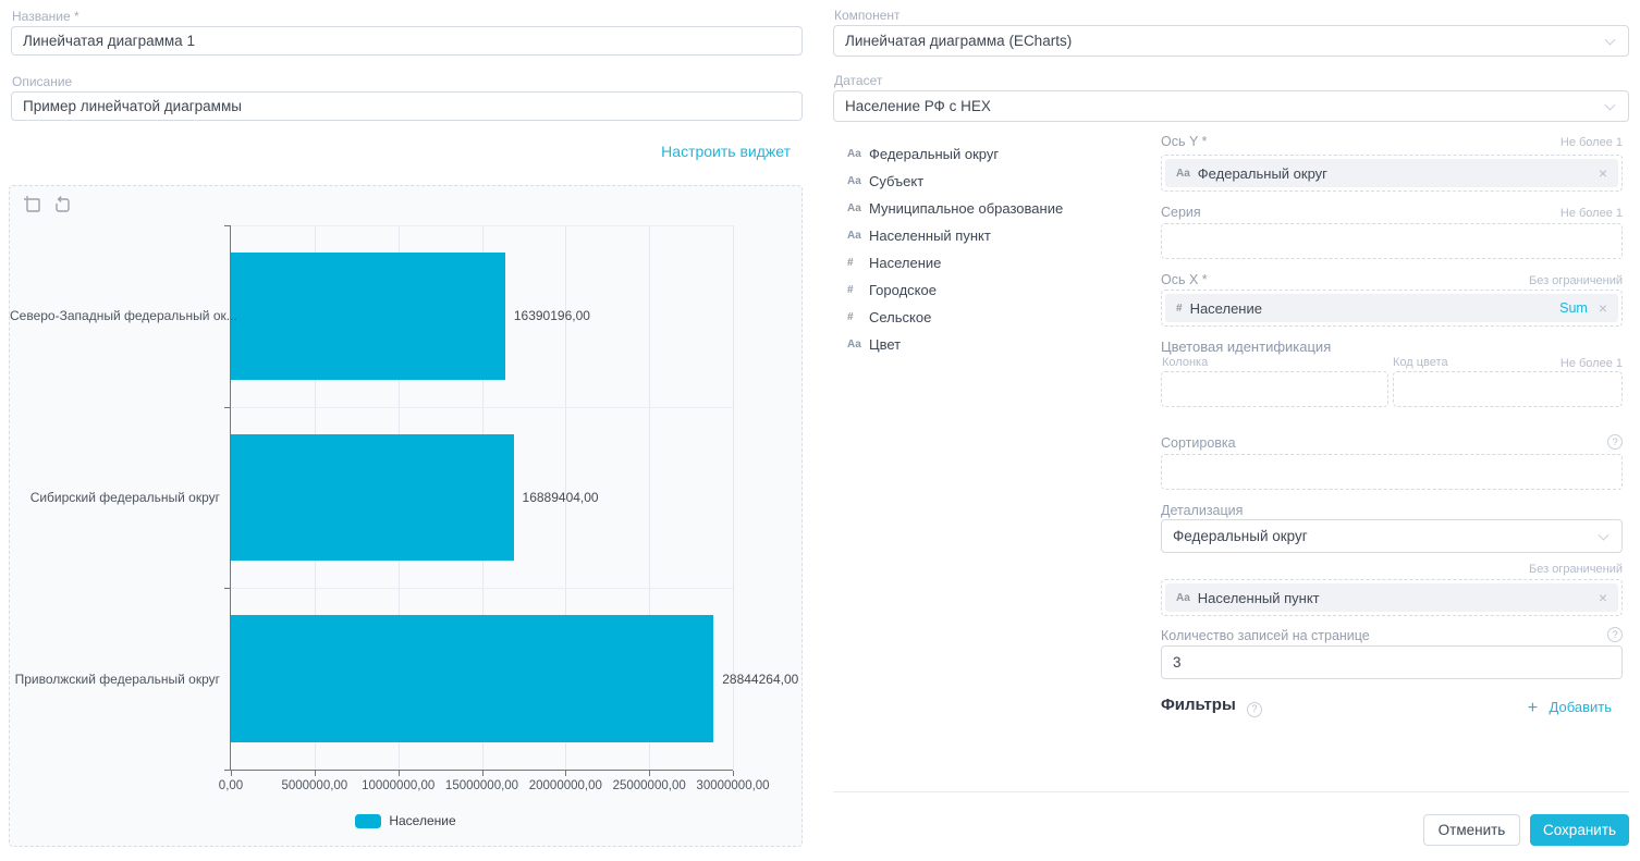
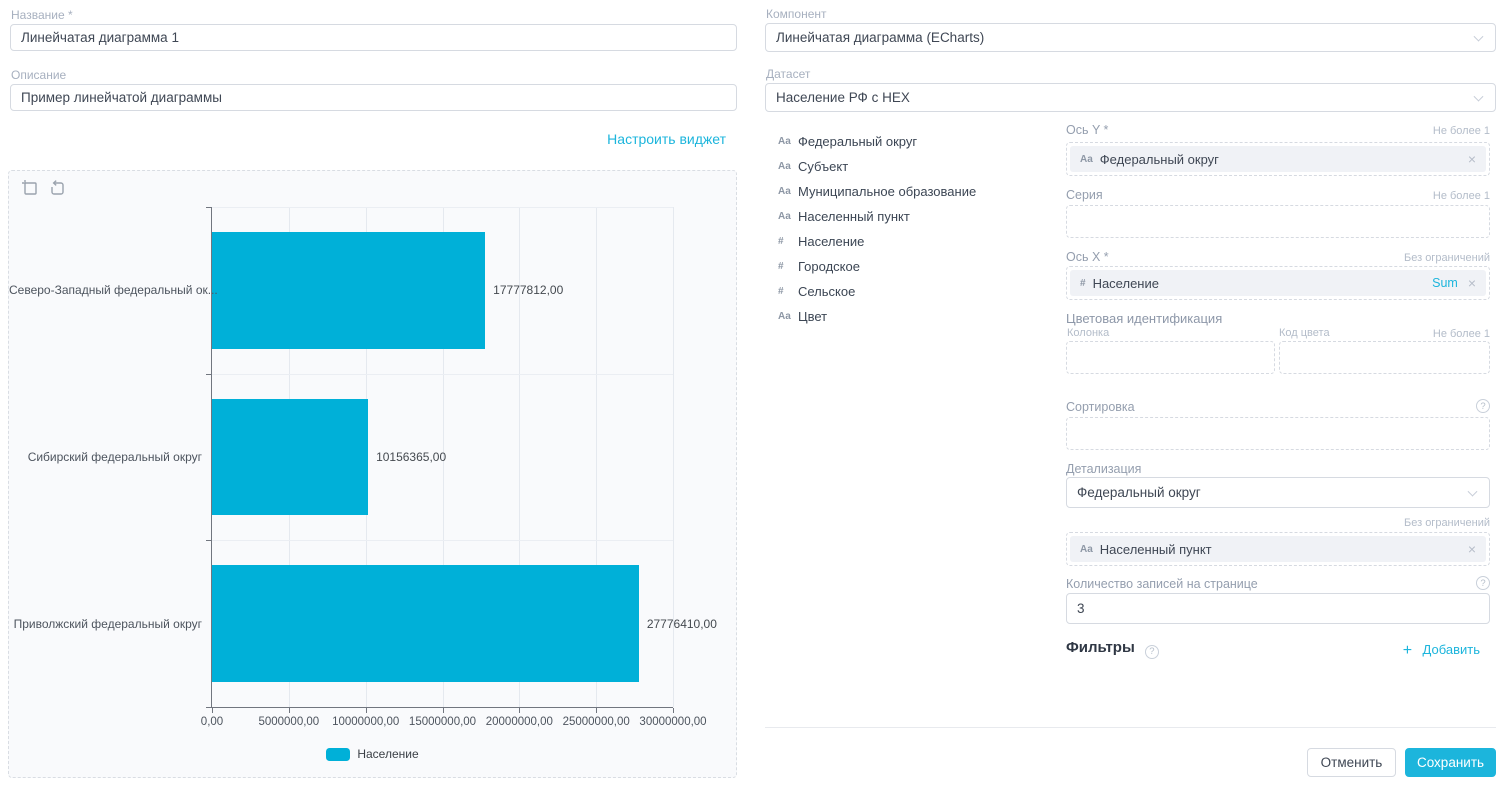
Северо-Западный федеральный ок...: 16390196,00 -> 17777812,00
Сибирский федеральный округ: 16889404,00 -> 10156365,00
Приволжский федеральный округ: 28844264,00 -> 27776410,00
